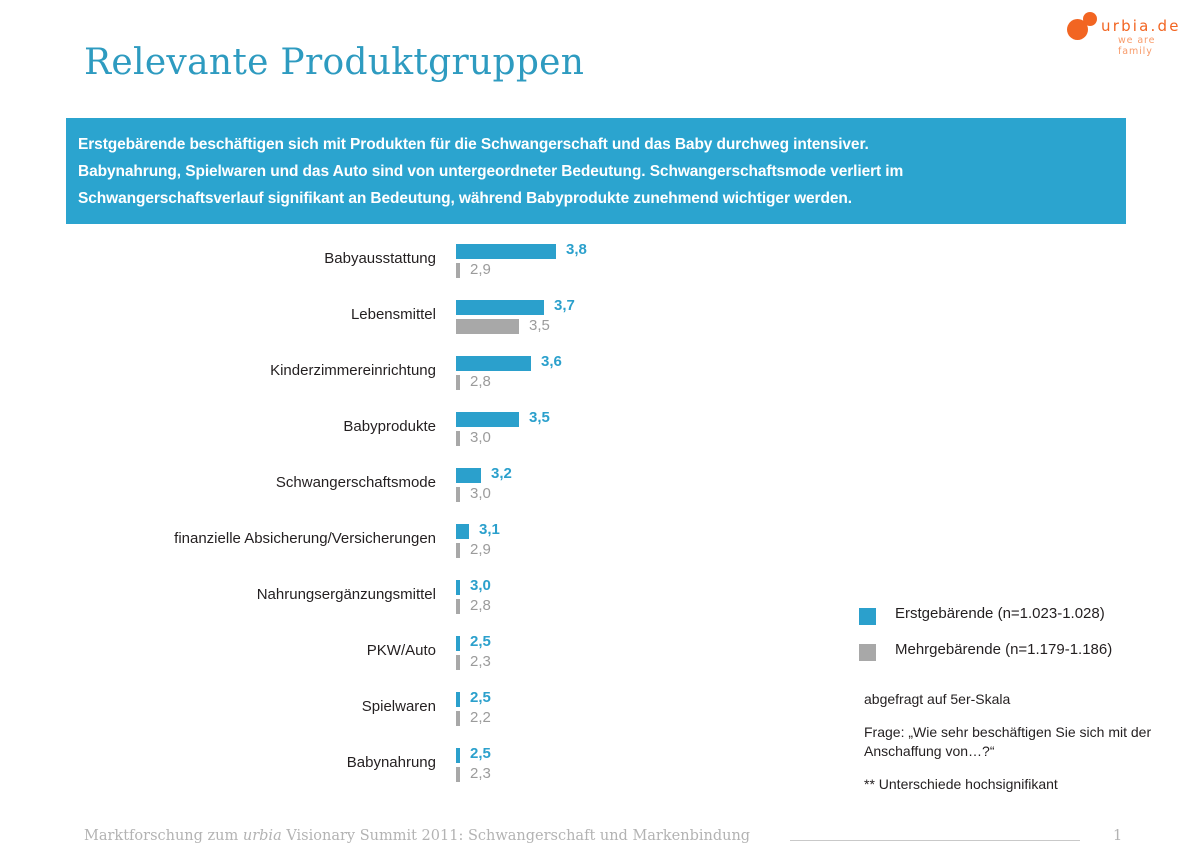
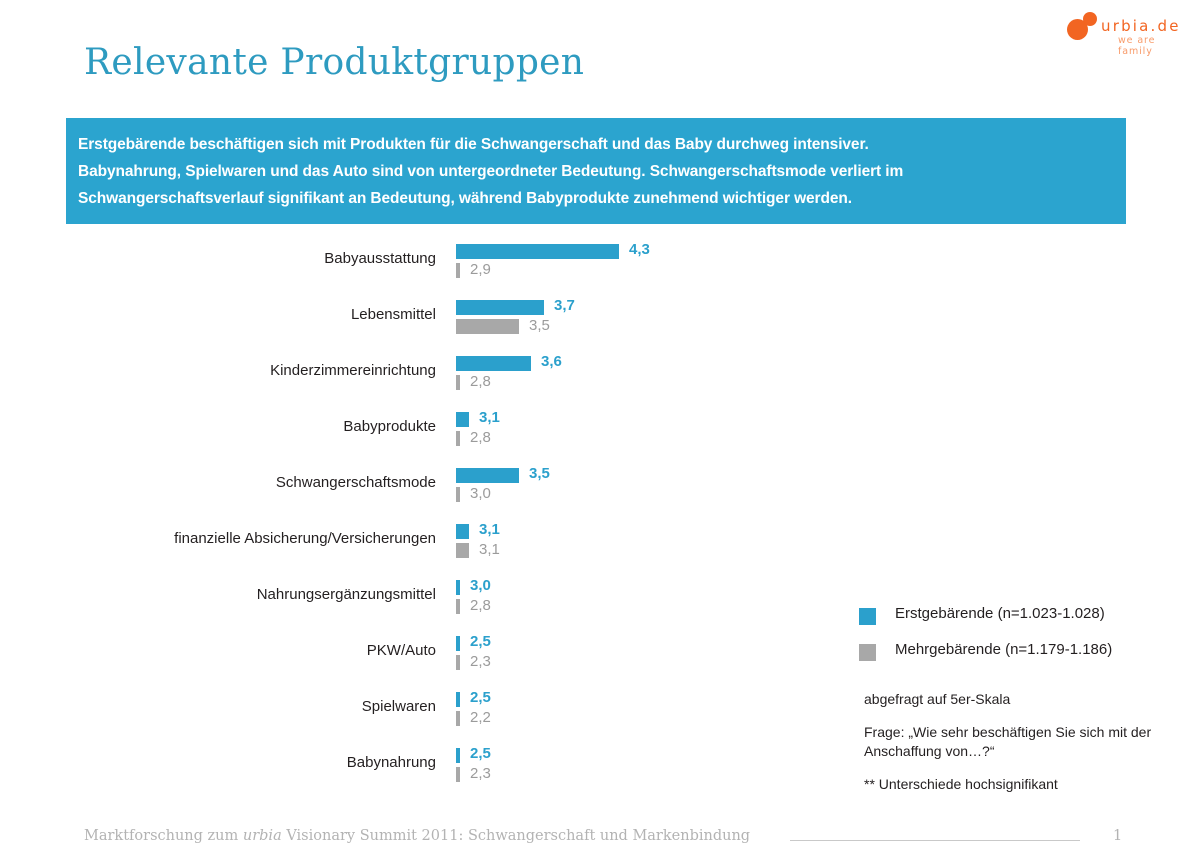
Erstgebärende (n=1.023-1.028)/Babyausstattung: 3,8 -> 4,3
Erstgebärende (n=1.023-1.028)/Babyprodukte: 3,5 -> 3,1
Mehrgebärende (n=1.179-1.186)/Babyprodukte: 3,0 -> 2,8
Erstgebärende (n=1.023-1.028)/Schwangerschaftsmode: 3,2 -> 3,5
Mehrgebärende (n=1.179-1.186)/finanzielle Absicherung/Versicherungen: 2,9 -> 3,1
